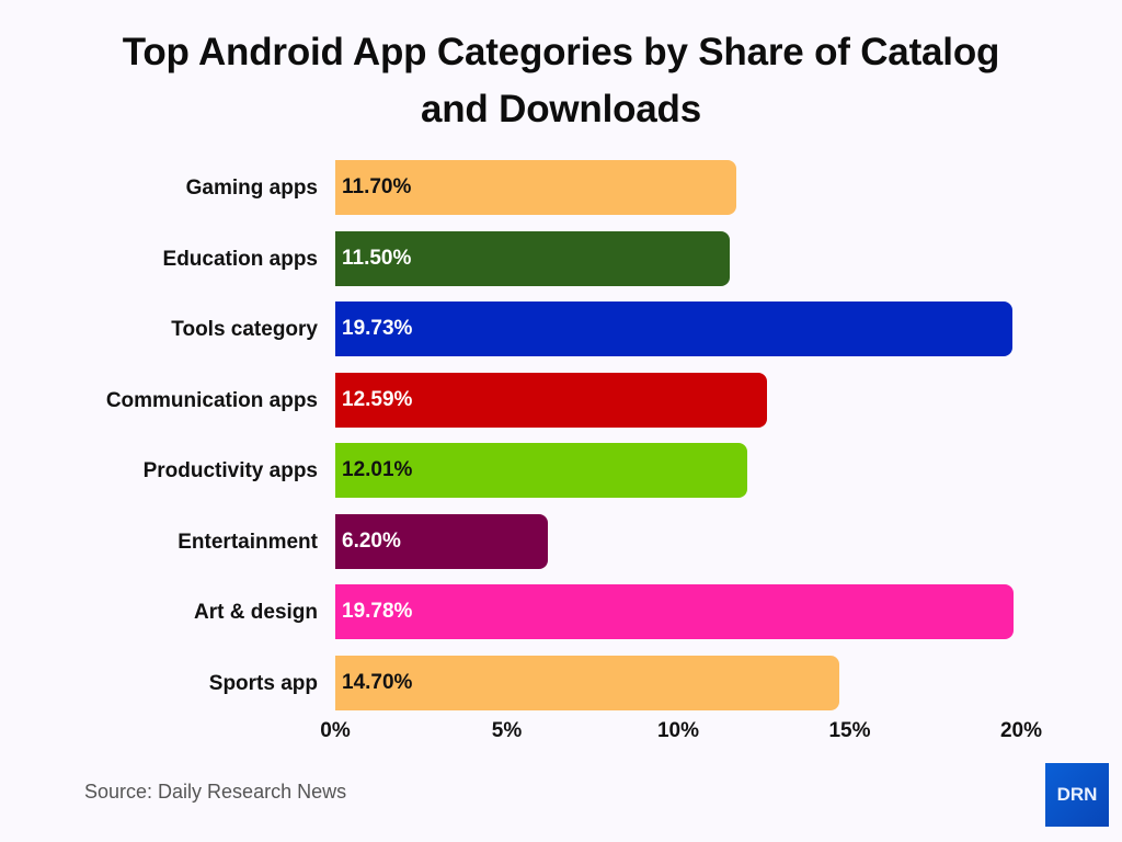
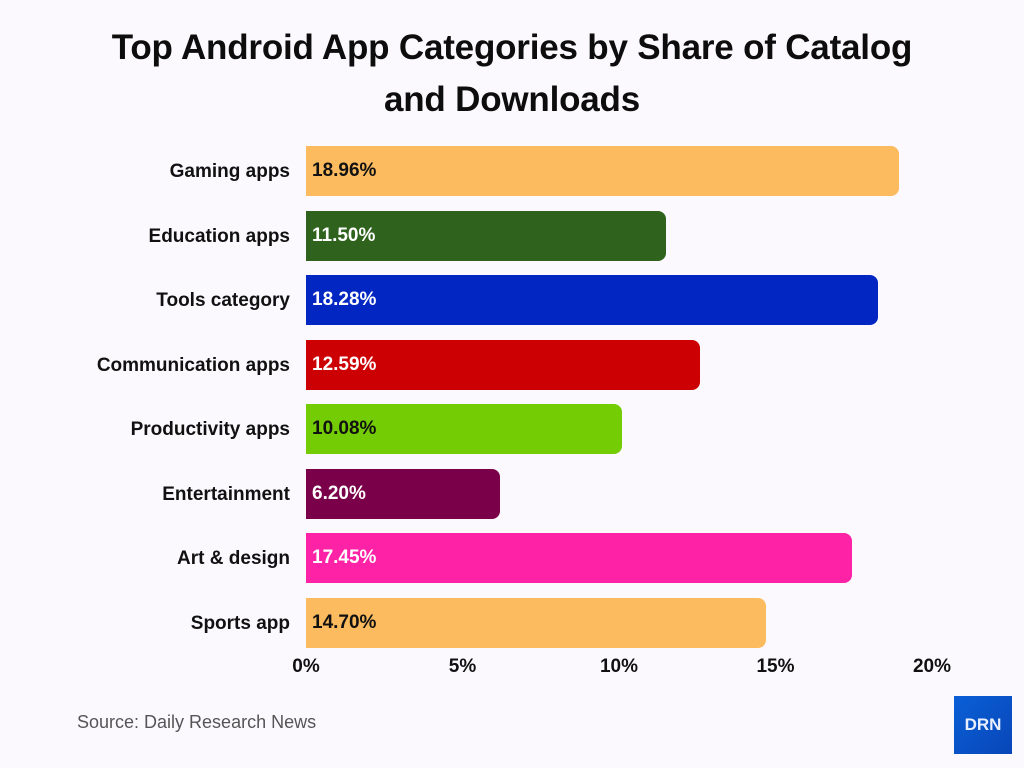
Gaming apps: 11.70% -> 18.96%
Tools category: 19.73% -> 18.28%
Productivity apps: 12.01% -> 10.08%
Art & design: 19.78% -> 17.45%
